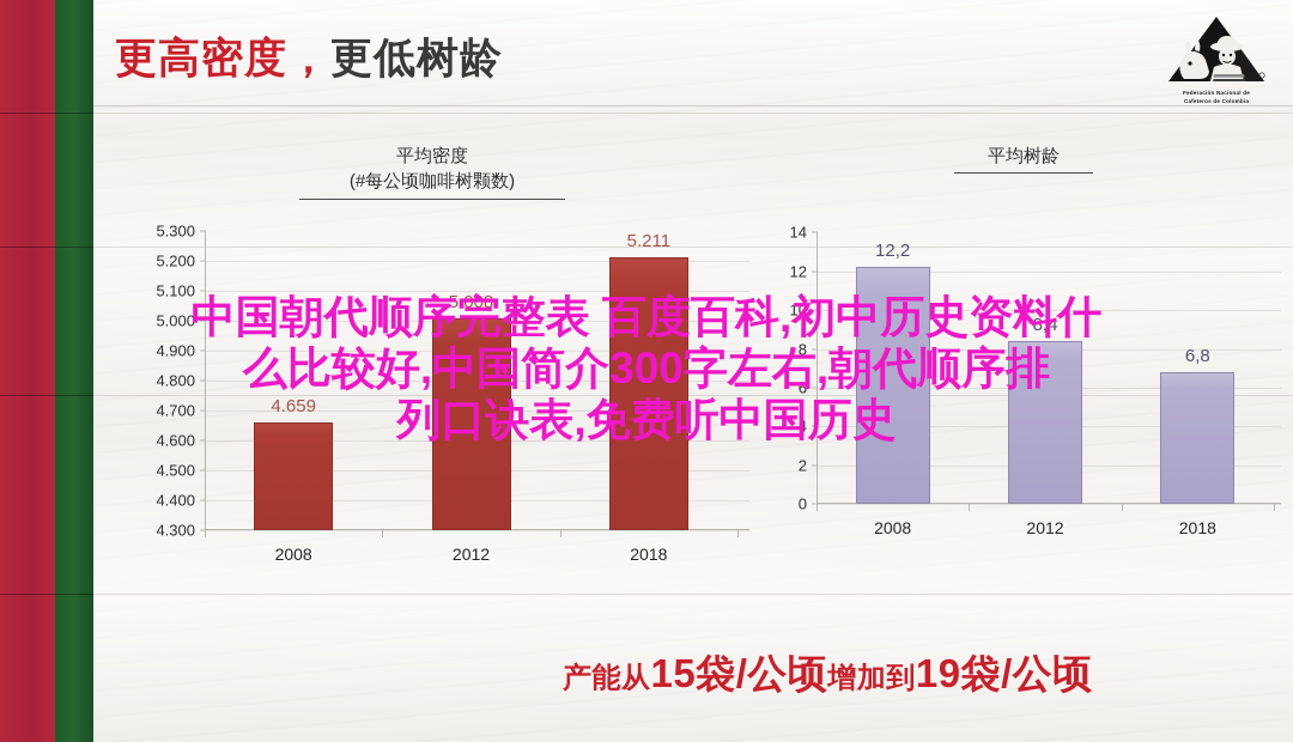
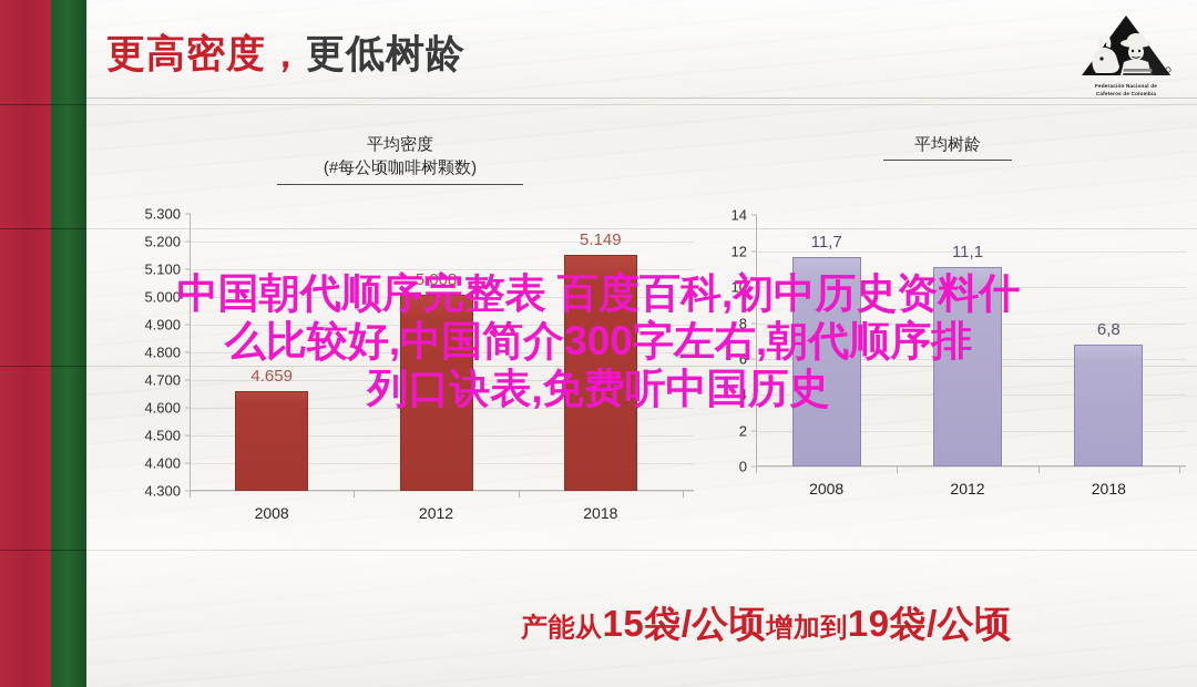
平均密度/2018: 5.211 -> 5.149
平均树龄/2008: 12,2 -> 11,7
平均树龄/2012: 8,4 -> 11,1
